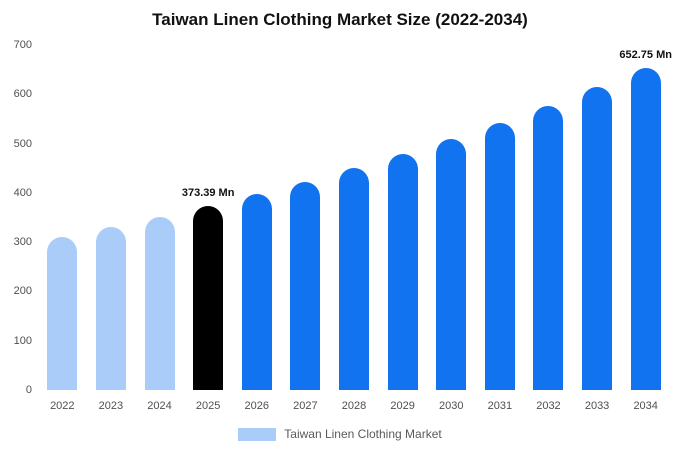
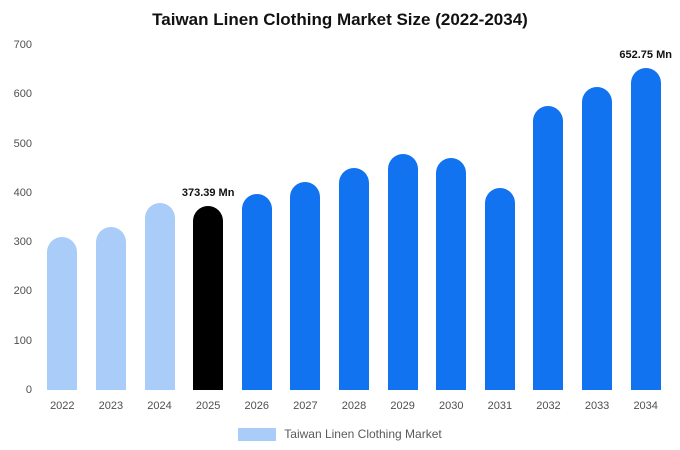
2024: 350 -> 380
2030: 510 -> 470
2031: 540 -> 410
